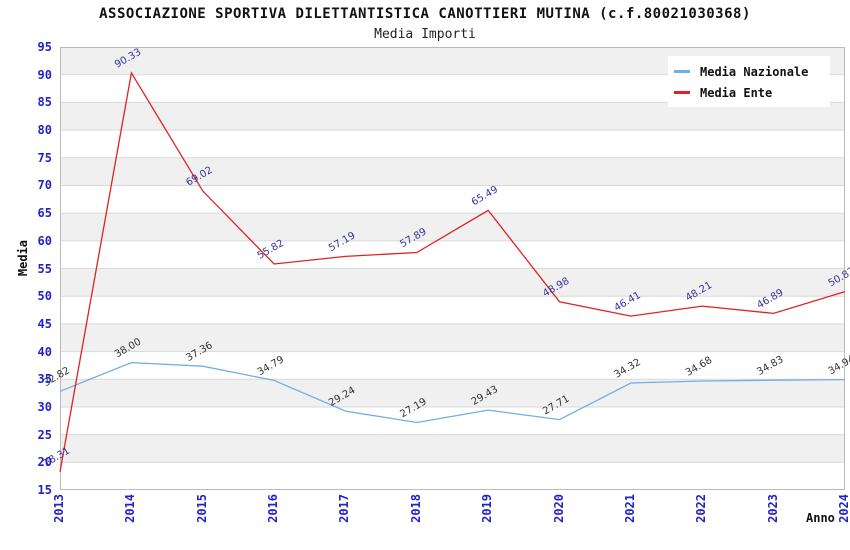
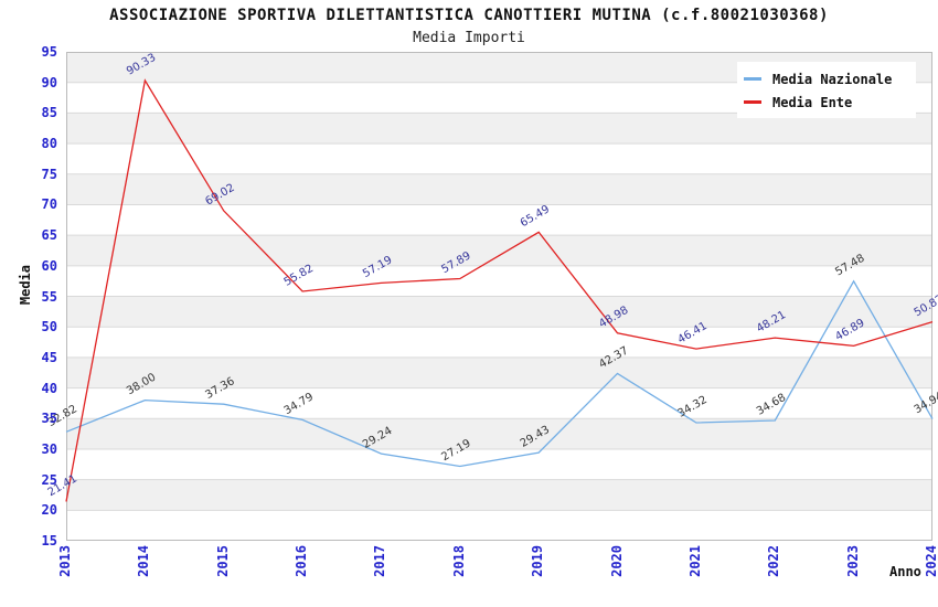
Media Ente/2013: 18.31 -> 21.41
Media Nazionale/2020: 27.71 -> 42.37
Media Nazionale/2023: 34.83 -> 57.48
